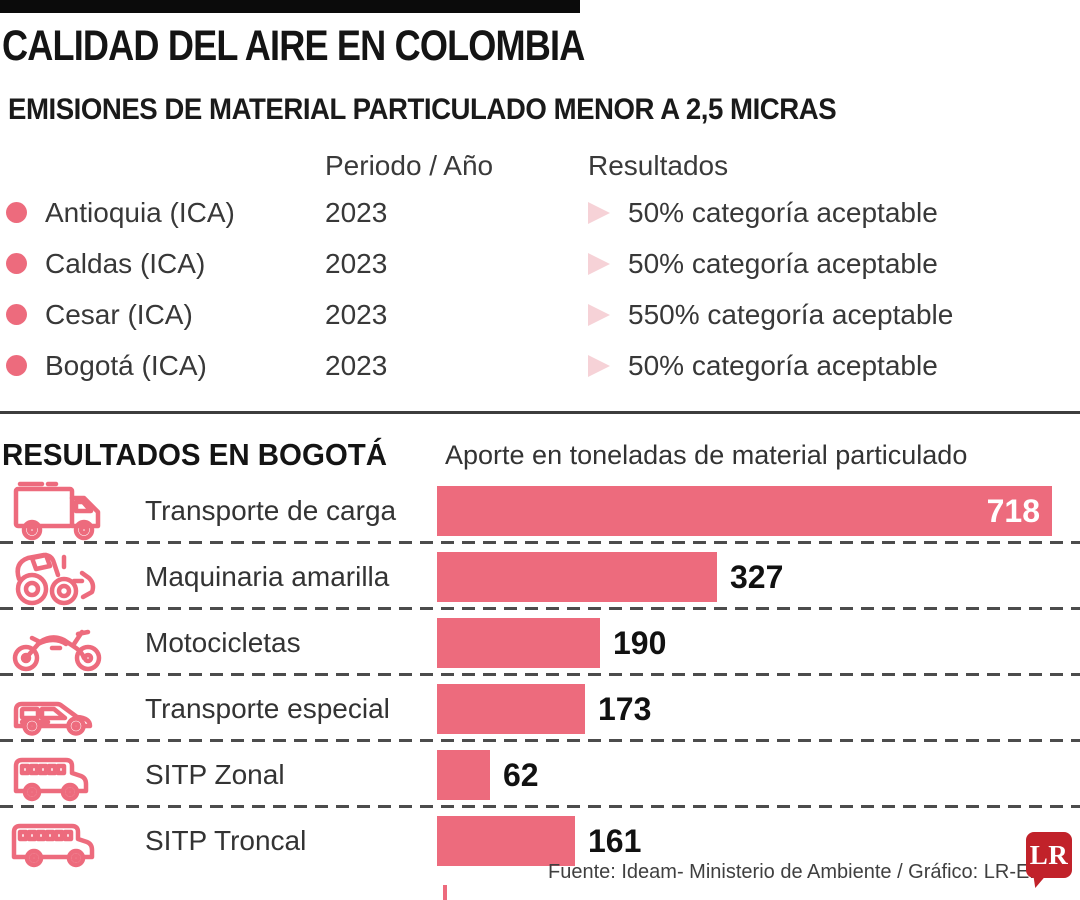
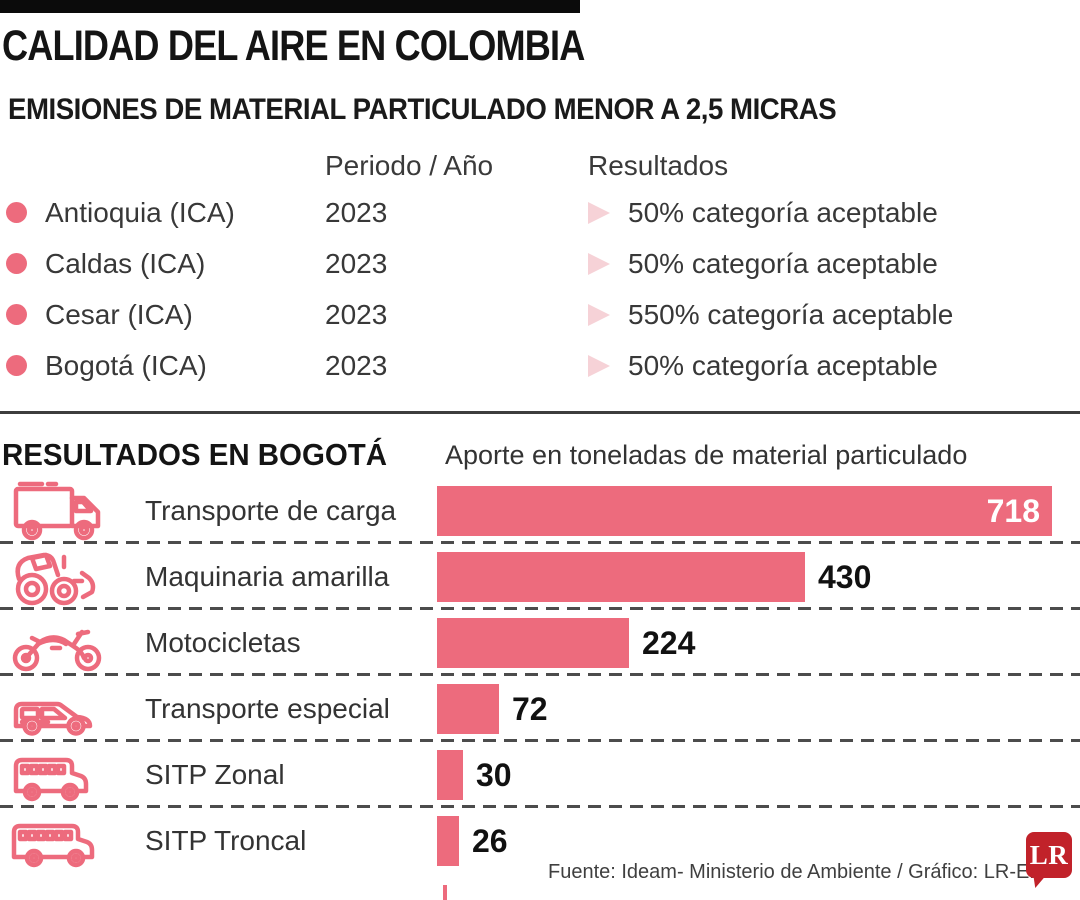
Maquinaria amarilla: 327 -> 430
Motocicletas: 190 -> 224
Transporte especial: 173 -> 72
SITP Zonal: 62 -> 30
SITP Troncal: 161 -> 26
